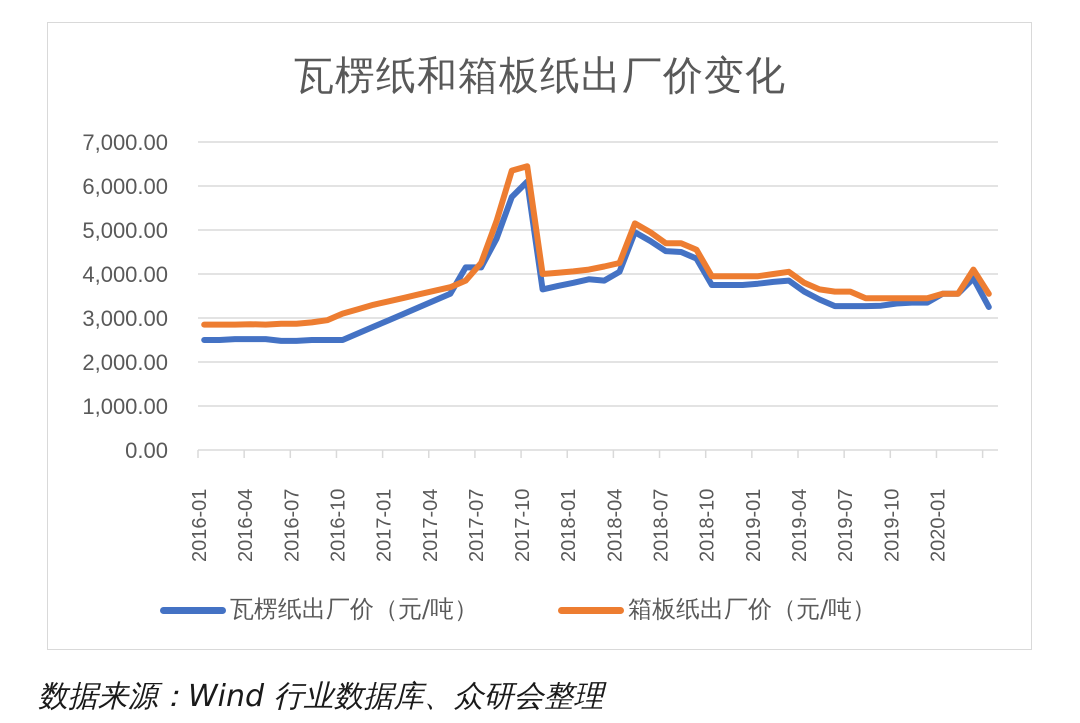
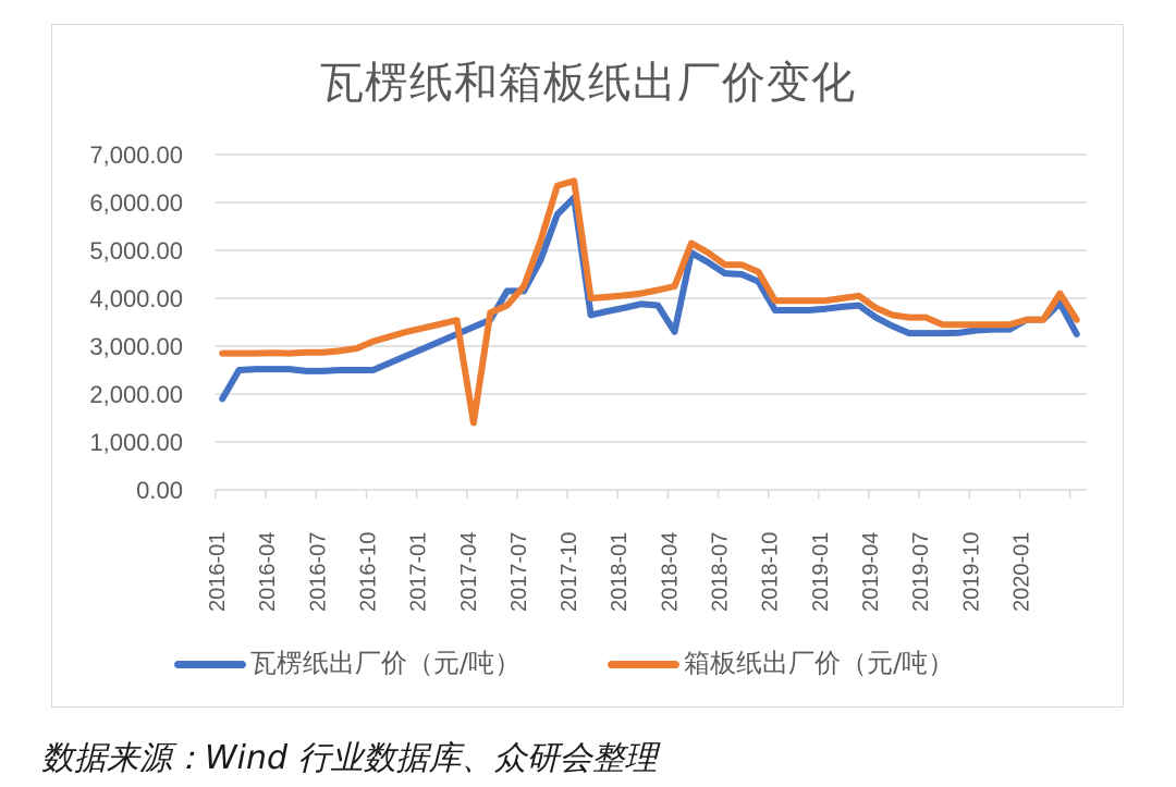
瓦楞纸出厂价（元/吨）/2016-01: 2500 -> 1900
箱板纸出厂价（元/吨）/2017-04: 3600 -> 1400
瓦楞纸出厂价（元/吨）/2018-04: 4000 -> 3300
